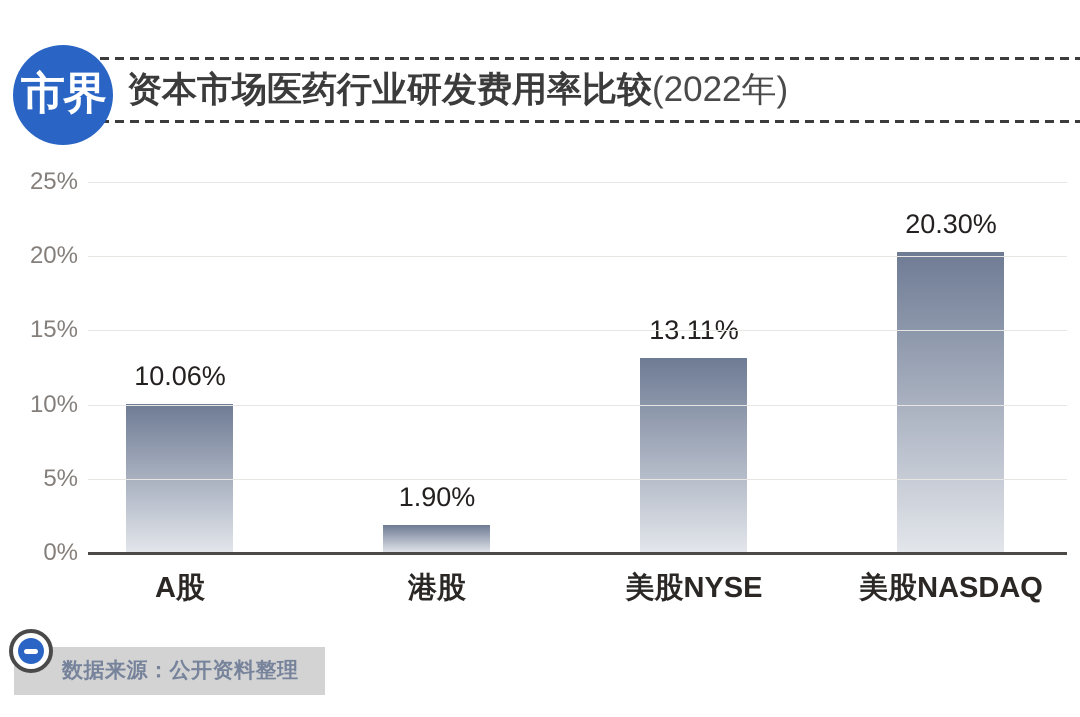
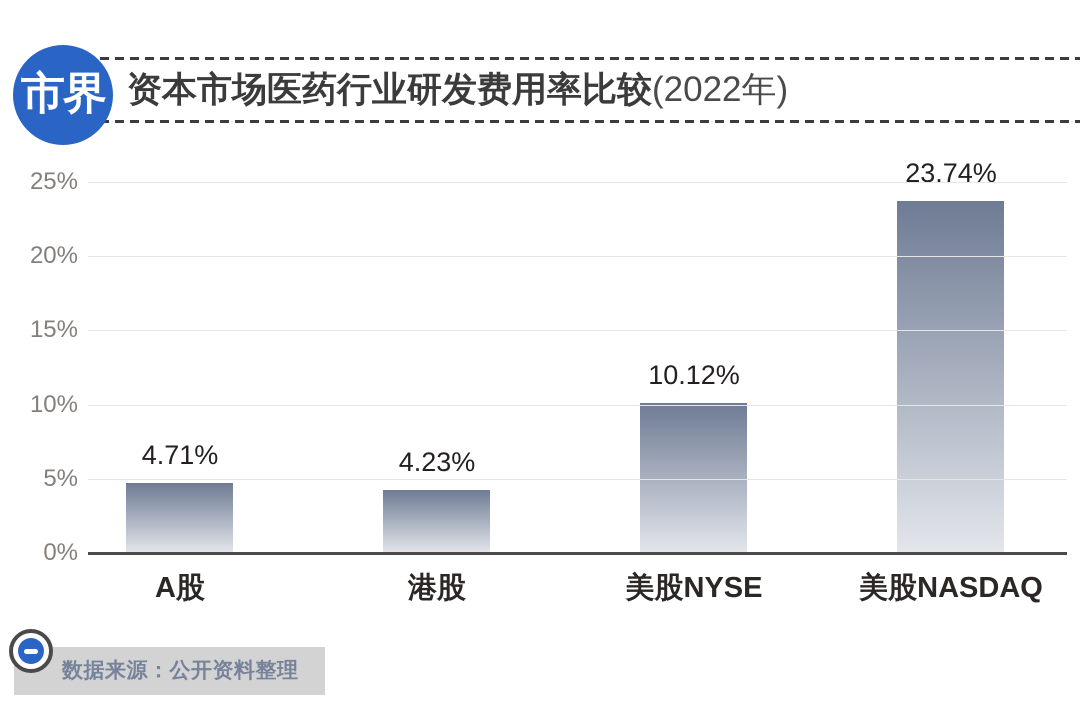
A股: 10.06% -> 4.71%
港股: 1.90% -> 4.23%
美股NYSE: 13.11% -> 10.12%
美股NASDAQ: 20.30% -> 23.74%
